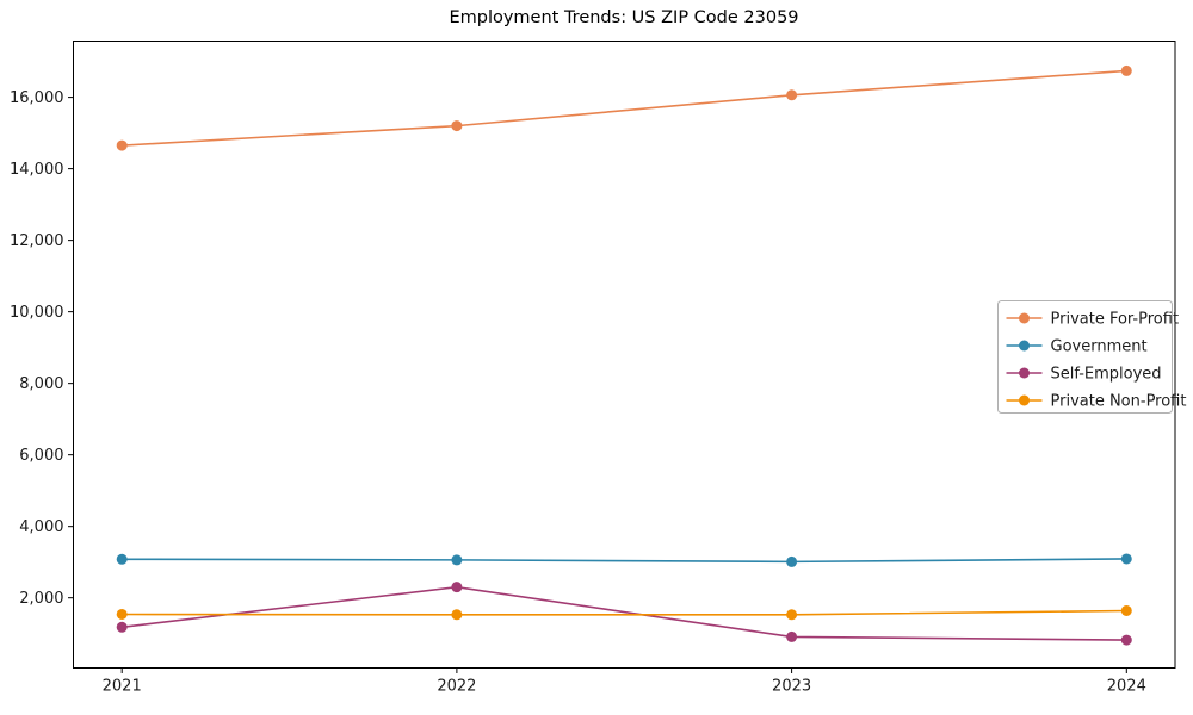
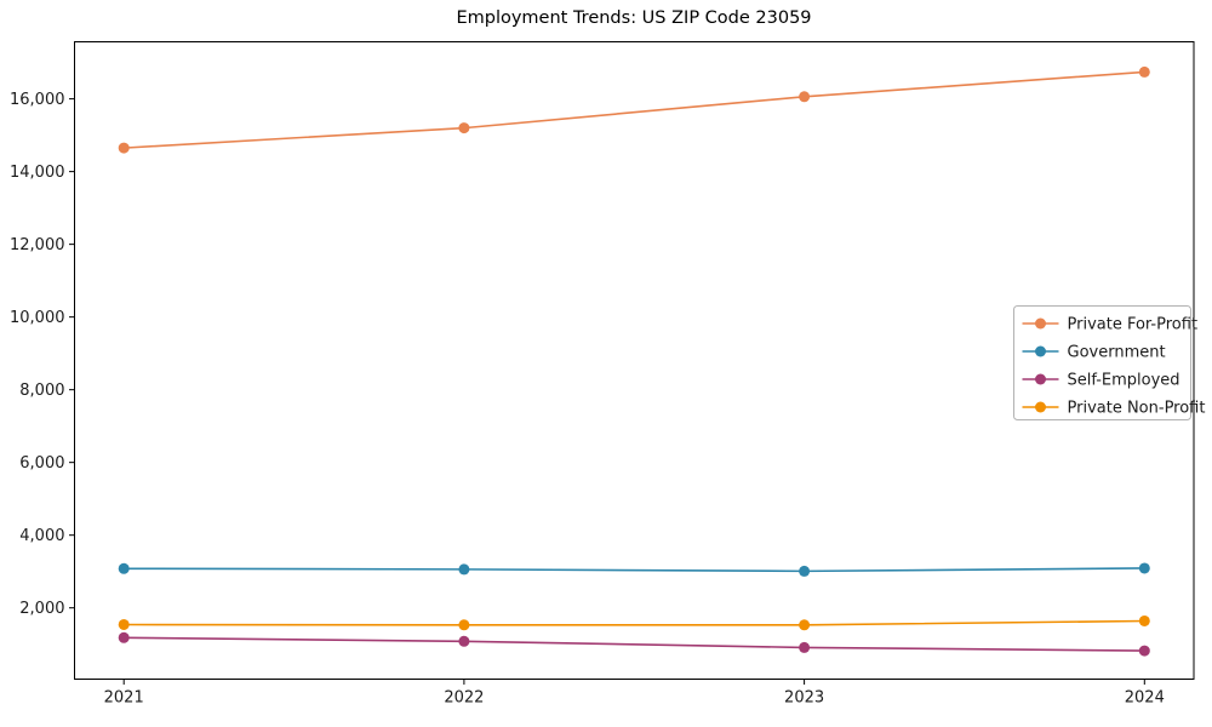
Self-Employed/2022: 2300 -> 1100
